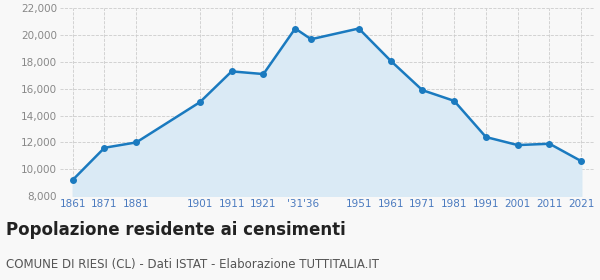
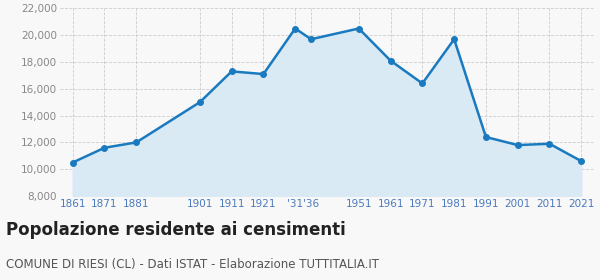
1861: 9,200 -> 10,500
1971: 15,900 -> 16,400
1981: 15,100 -> 19,700
